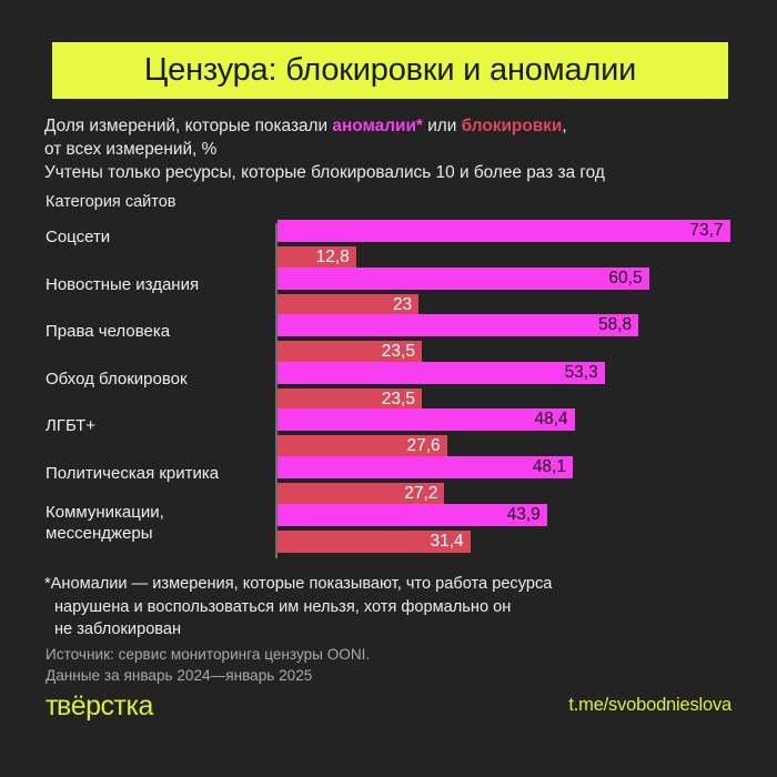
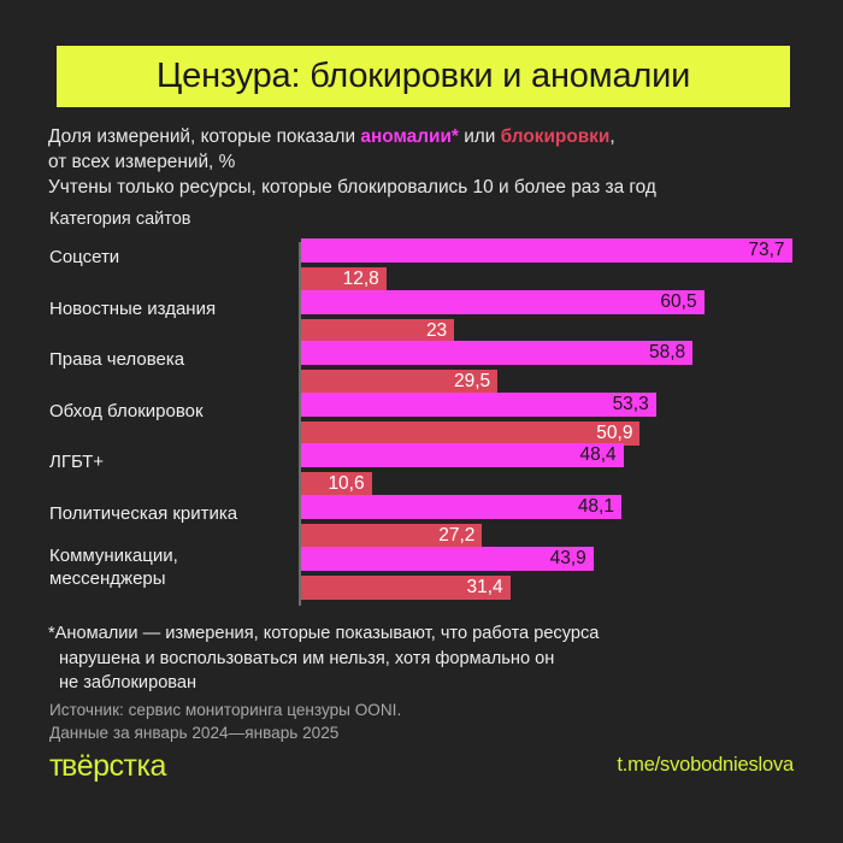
блокировки/Права человека: 23,5 -> 29,5
блокировки/Обход блокировок: 23,5 -> 50,9
блокировки/ЛГБТ+: 27,6 -> 10,6
